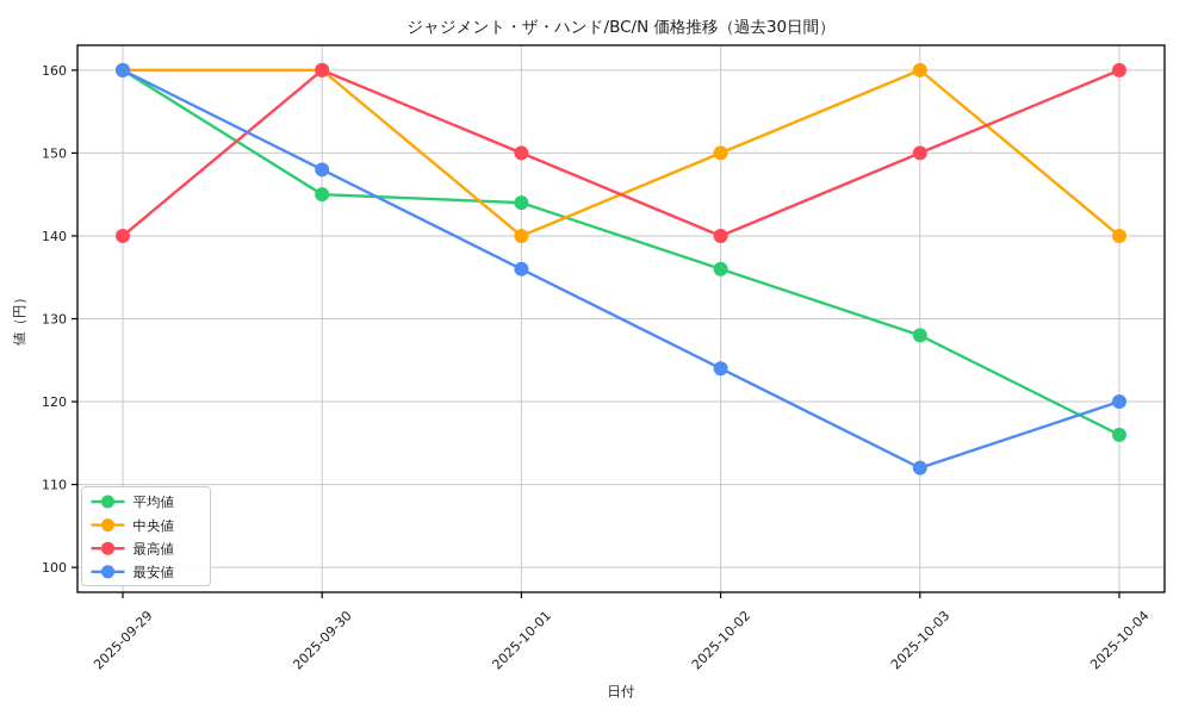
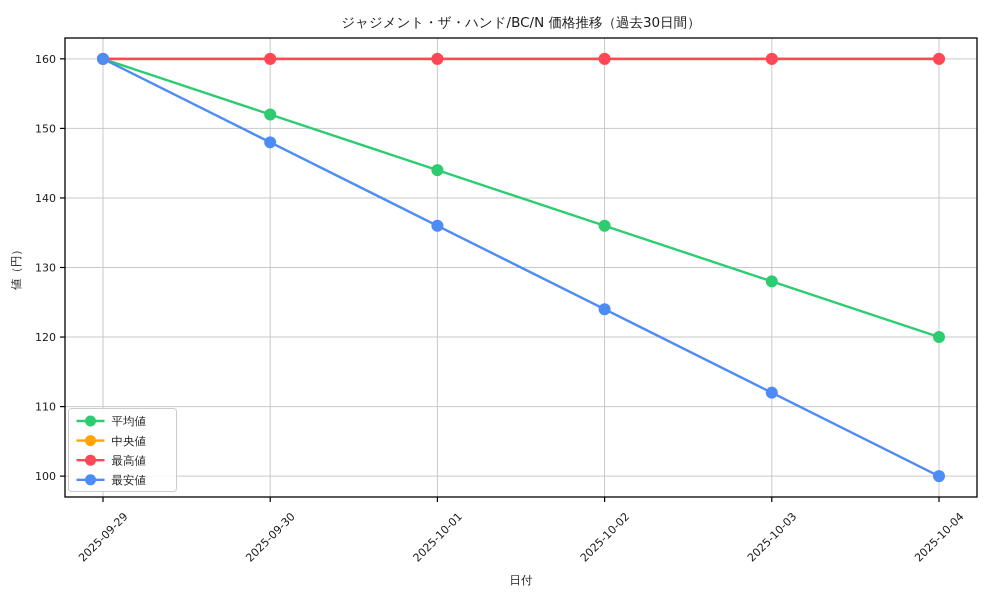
最高値/2025-09-29: 140 -> 160
平均値/2025-09-30: 145 -> 152
中央値/2025-10-01: 140 -> 160
最高値/2025-10-01: 150 -> 160
中央値/2025-10-02: 150 -> 160
最高値/2025-10-02: 140 -> 160
最高値/2025-10-03: 150 -> 160
平均値/2025-10-04: 116 -> 120
中央値/2025-10-04: 140 -> 160
最安値/2025-10-04: 120 -> 100
